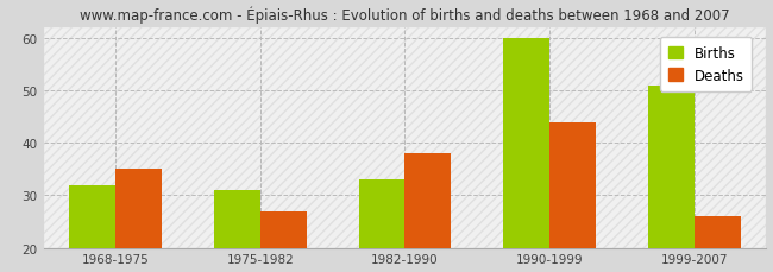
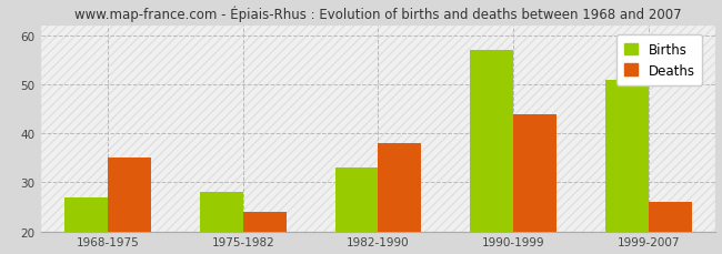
Births/1968-1975: 32 -> 27
Births/1975-1982: 31 -> 28
Deaths/1975-1982: 27 -> 24
Births/1990-1999: 60 -> 57
